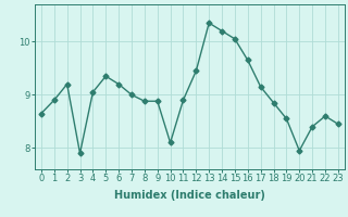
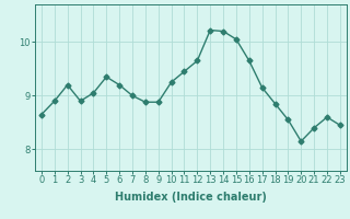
3: 7.90 -> 8.90
10: 8.10 -> 9.25
11: 8.90 -> 9.45
12: 9.45 -> 9.65
13: 10.35 -> 10.22
20: 7.95 -> 8.15
